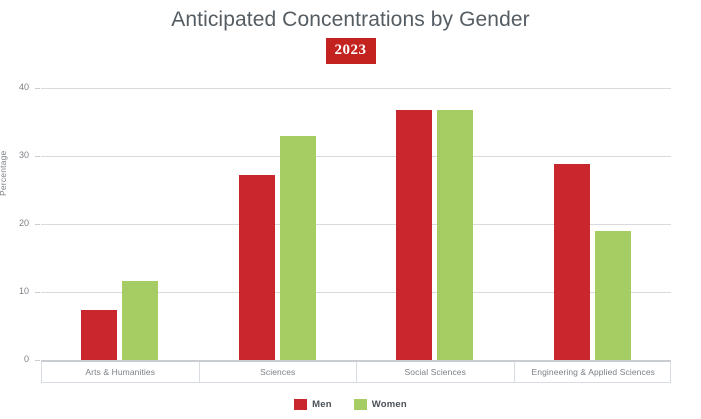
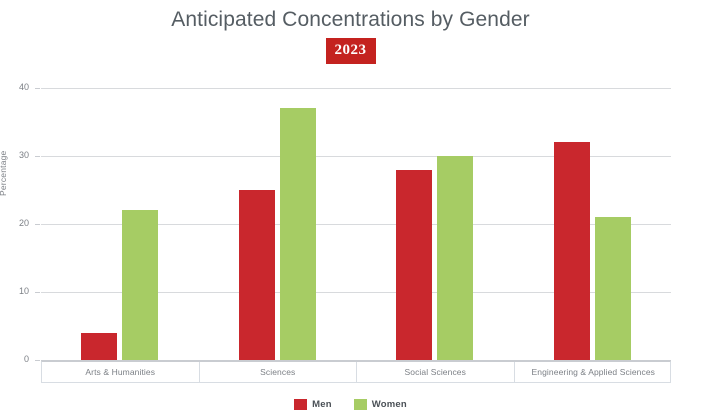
Men/Arts & Humanities: 7 -> 4
Women/Arts & Humanities: 12 -> 22
Men/Sciences: 27 -> 25
Women/Sciences: 33 -> 37
Men/Social Sciences: 37 -> 28
Women/Social Sciences: 37 -> 30
Men/Engineering & Applied Sciences: 29 -> 32
Women/Engineering & Applied Sciences: 19 -> 21
